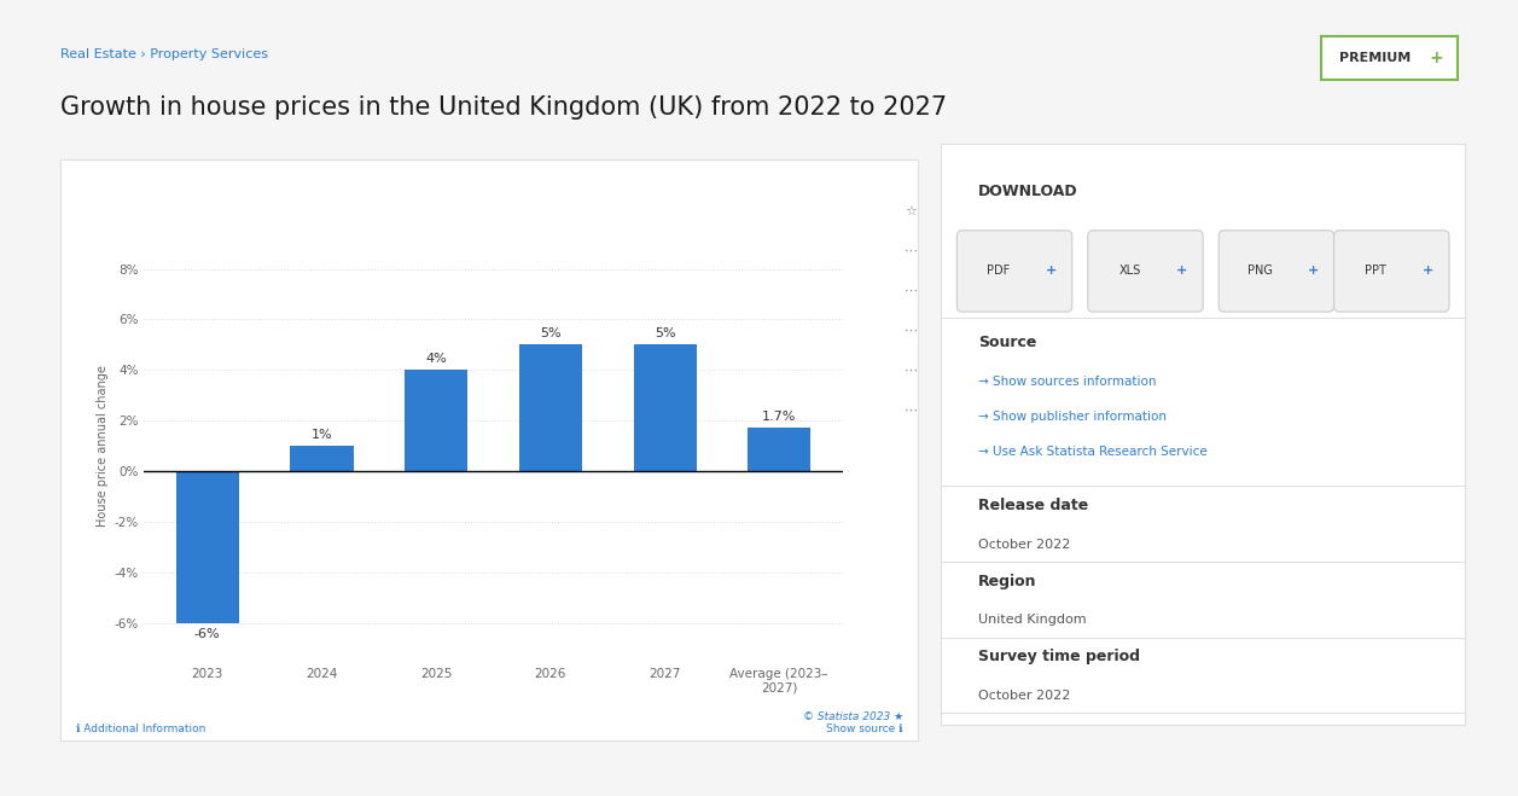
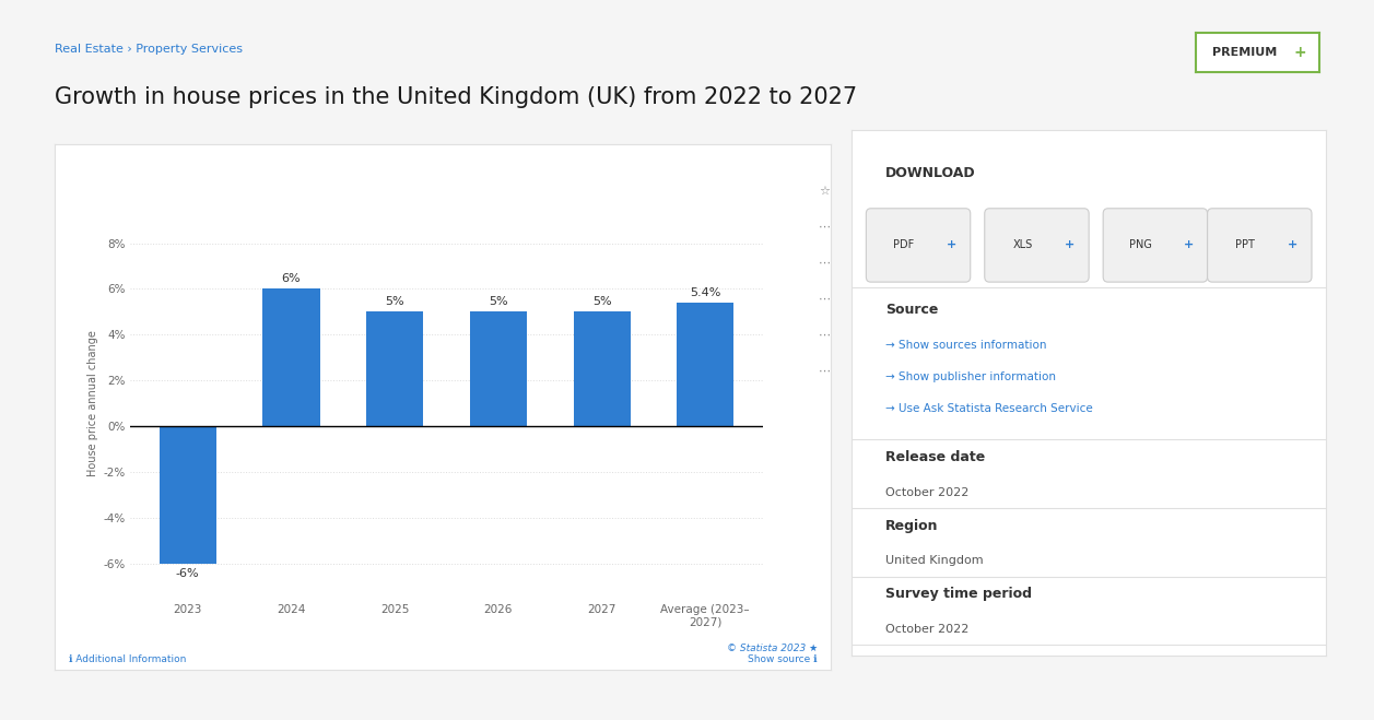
2024: 1% -> 6%
2025: 4% -> 5%
Average (2023– 2027): 1.7% -> 5.4%
